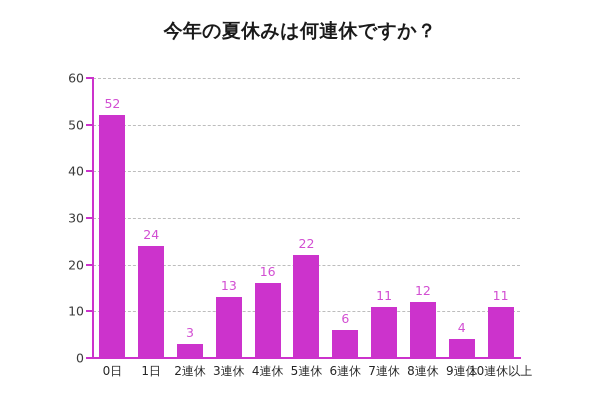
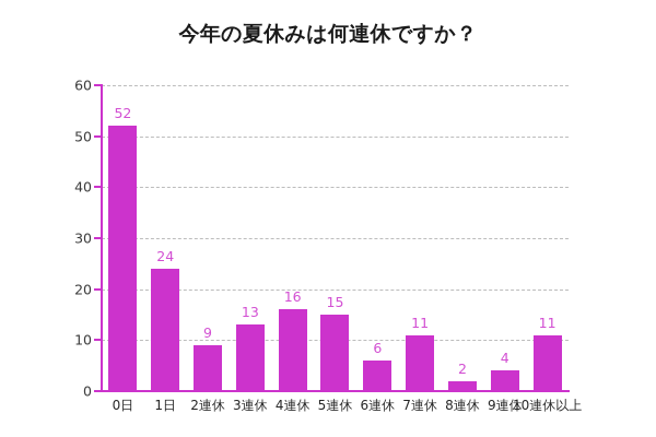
2連休: 3 -> 9
5連休: 22 -> 15
8連休: 12 -> 2
